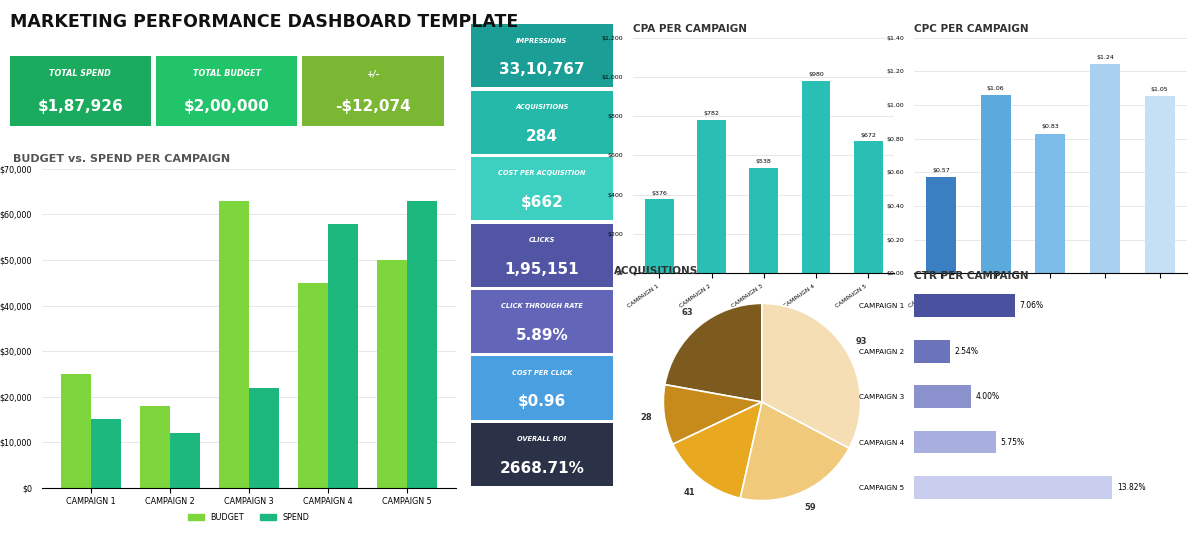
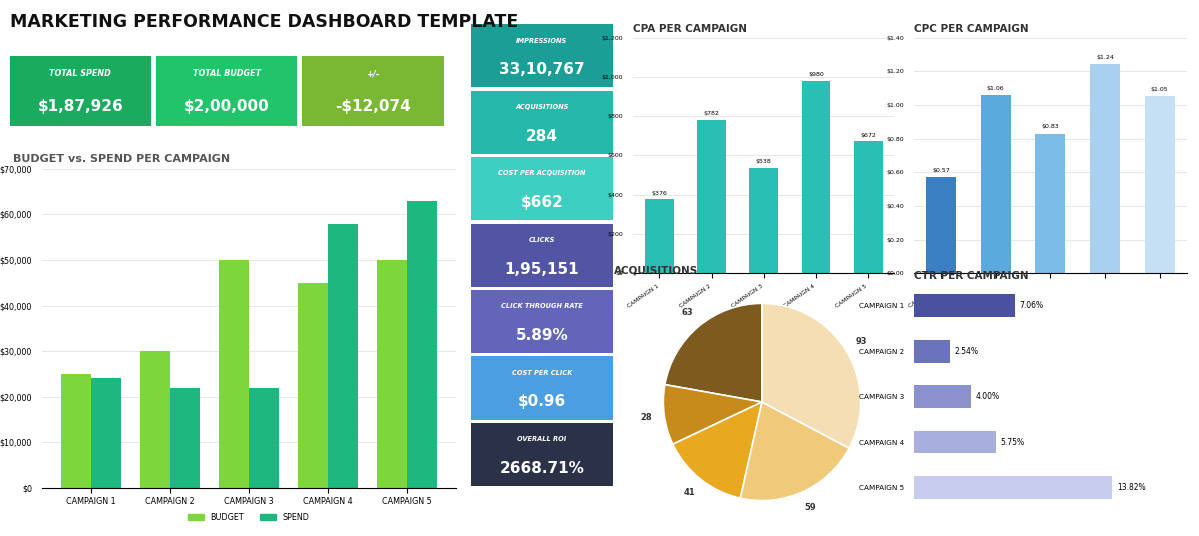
BUDGET vs. SPEND PER CAMPAIGN/SPEND/CAMPAIGN 1: $15,000 -> $24,000
BUDGET vs. SPEND PER CAMPAIGN/BUDGET/CAMPAIGN 2: $18,000 -> $30,000
BUDGET vs. SPEND PER CAMPAIGN/SPEND/CAMPAIGN 2: $12,000 -> $22,000
BUDGET vs. SPEND PER CAMPAIGN/BUDGET/CAMPAIGN 3: $63,000 -> $50,000
